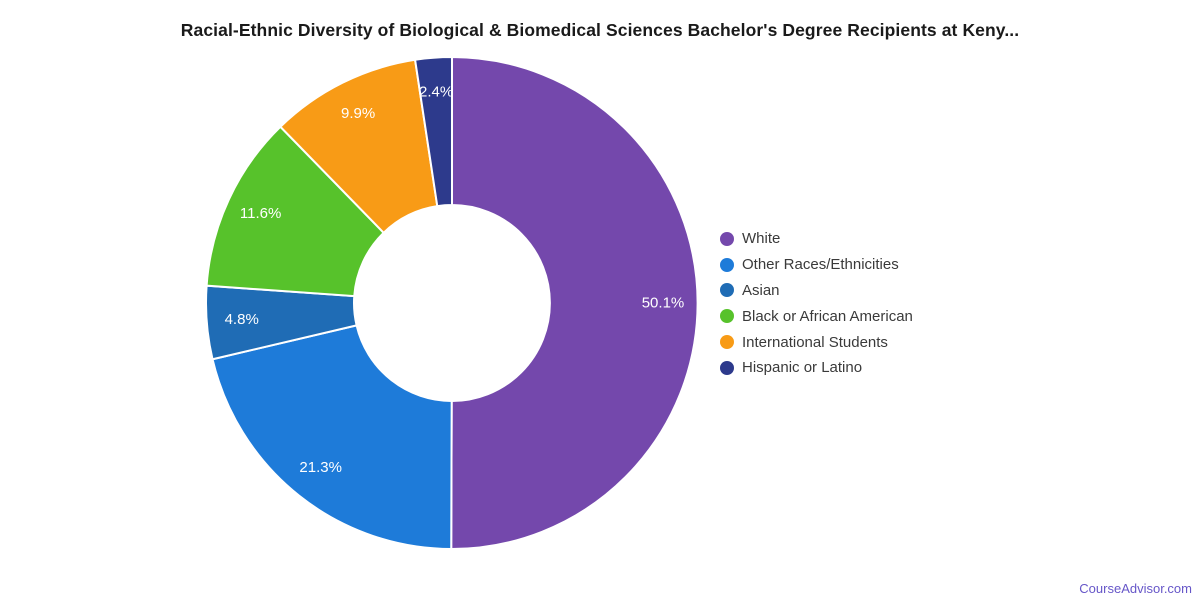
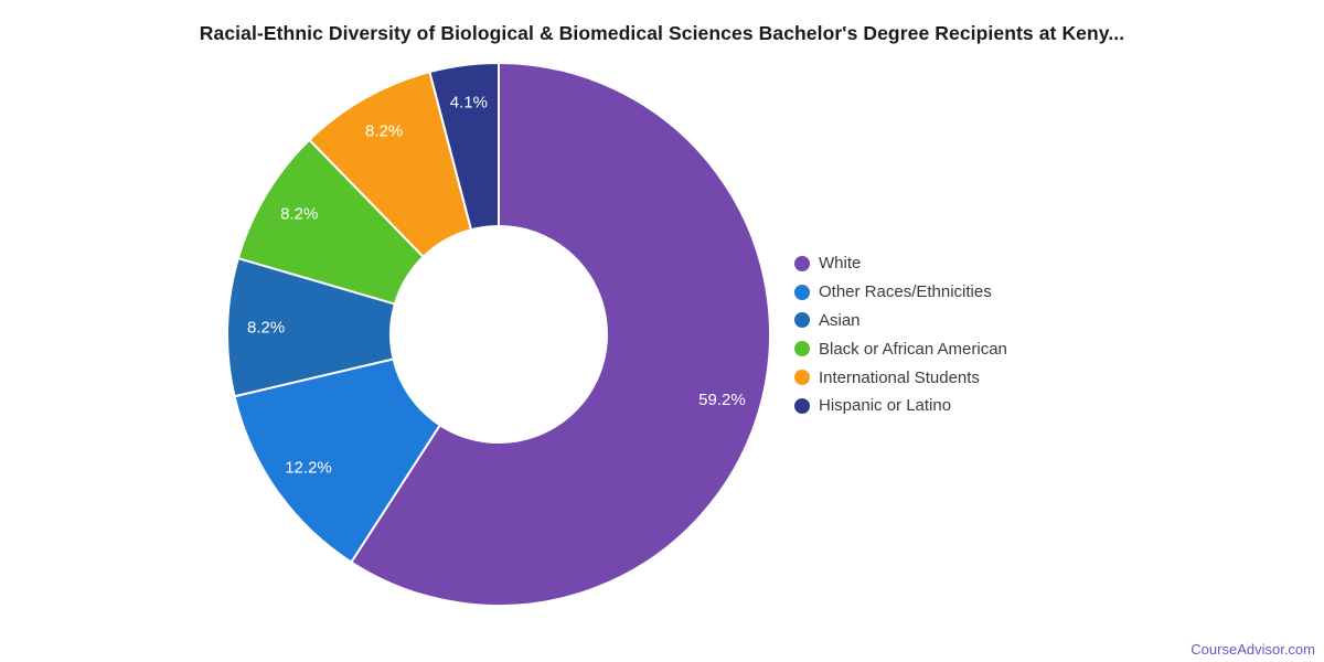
White: 50.1% -> 59.2%
Other Races/Ethnicities: 21.3% -> 12.2%
Asian: 4.8% -> 8.2%
Black or African American: 11.6% -> 8.2%
International Students: 9.9% -> 8.2%
Hispanic or Latino: 2.4% -> 4.1%
